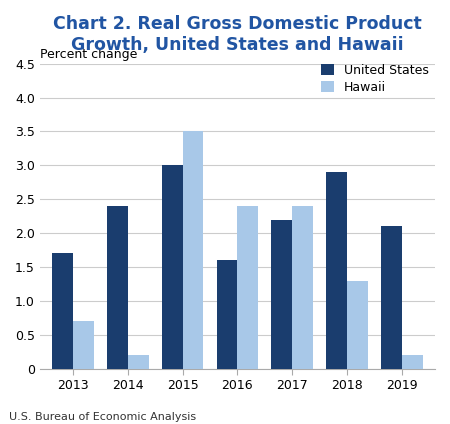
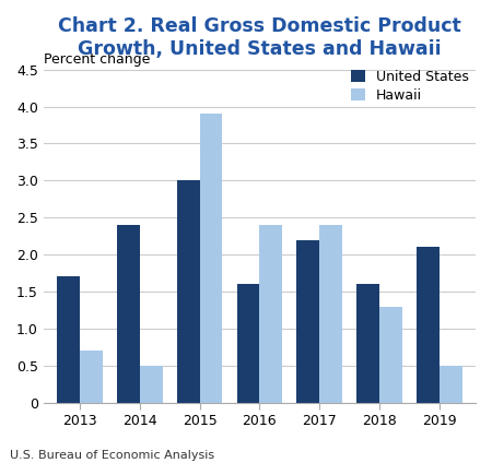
Hawaii/2014: 0.2 -> 0.5
Hawaii/2015: 3.5 -> 3.9
United States/2018: 2.9 -> 1.6
Hawaii/2019: 0.2 -> 0.5
